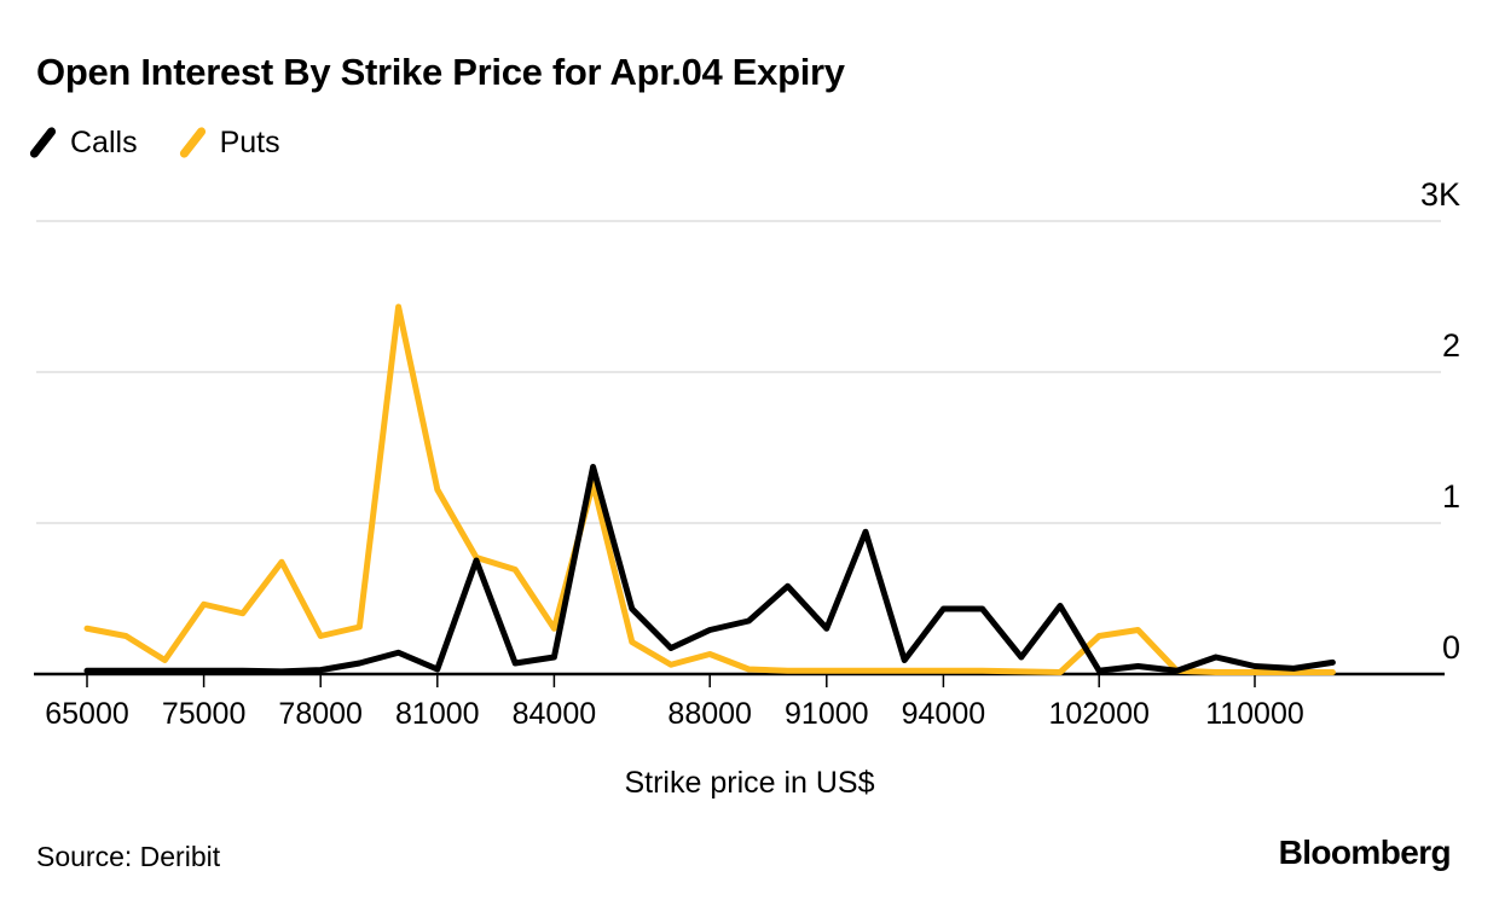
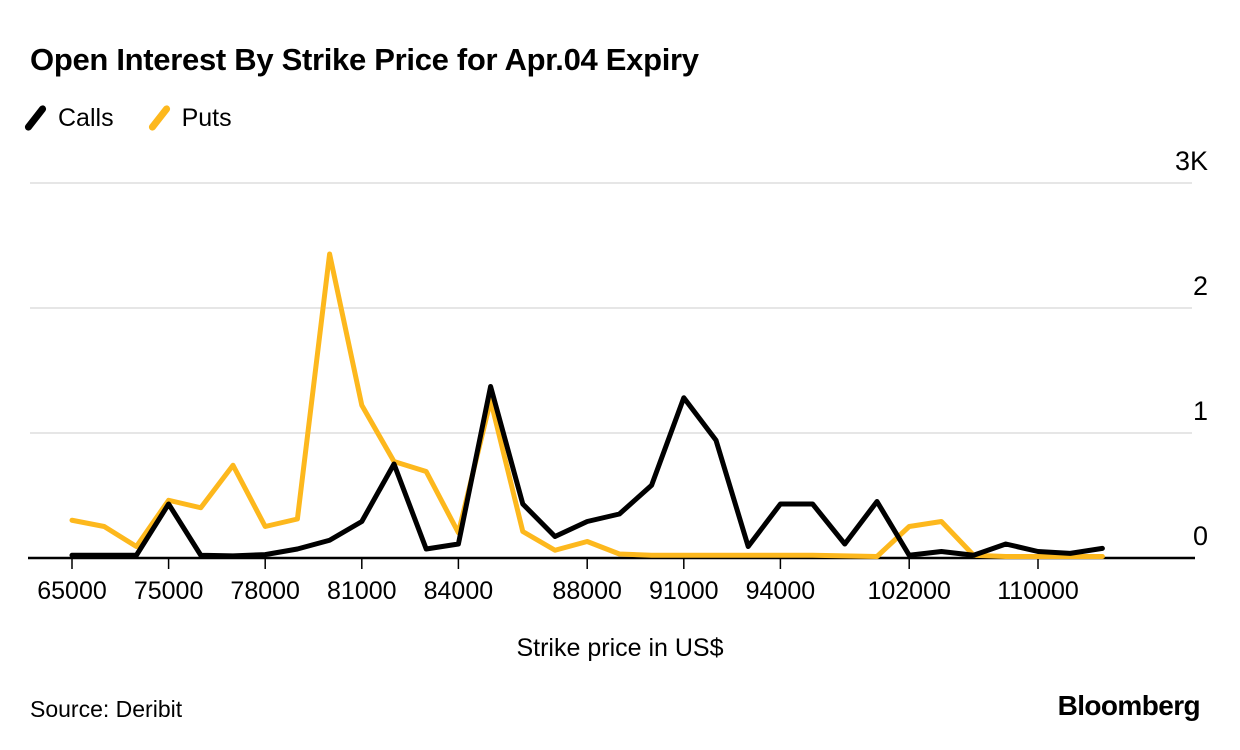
Calls/75000: 0.01K -> 0.42K
Calls/81000: 0.02K -> 0.28K
Puts/84000: 0.29K -> 0.19K
Calls/91000: 0.29K -> 1.27K
